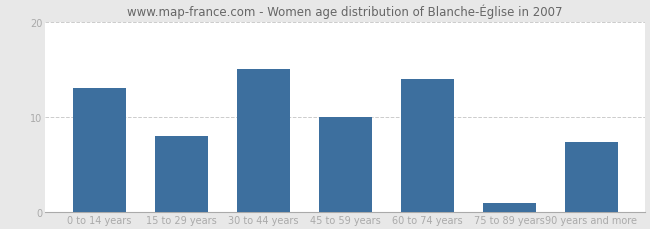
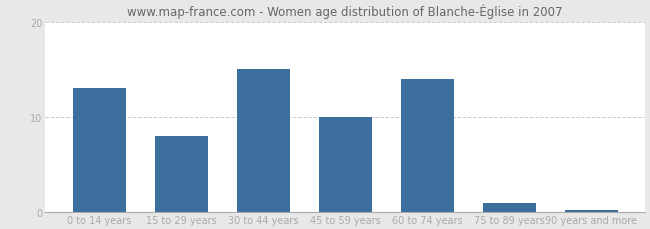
90 years and more: 7.4 -> 0.2
